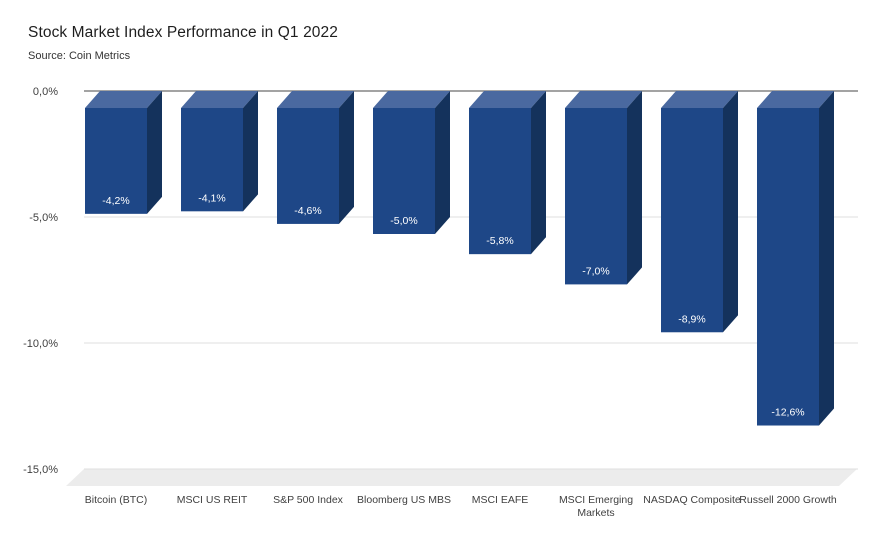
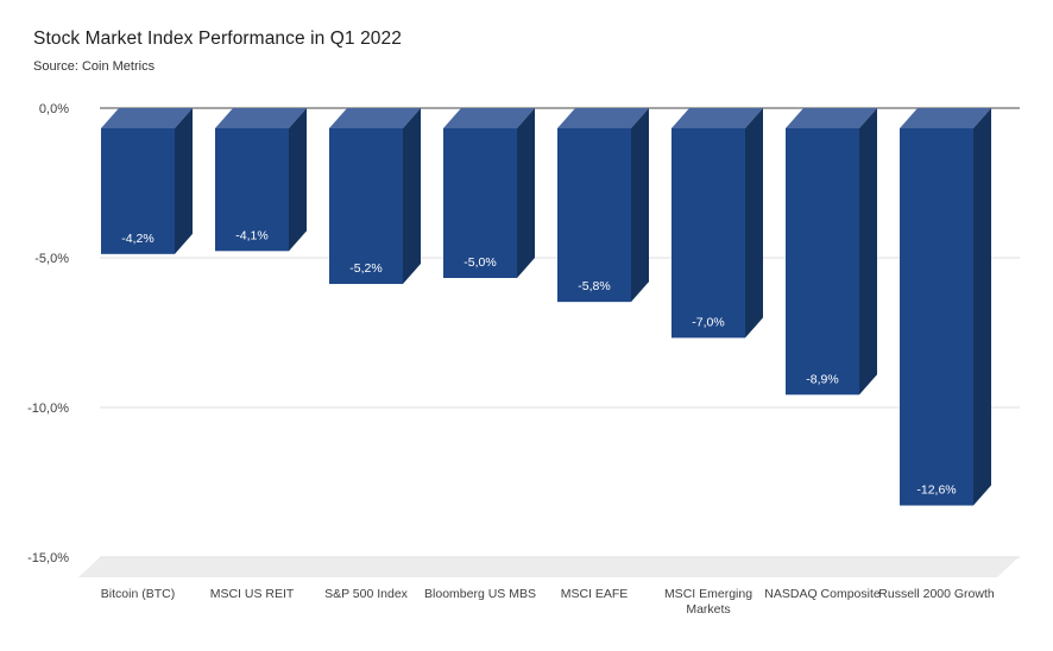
S&P 500 Index: -4,6% -> -5,2%
